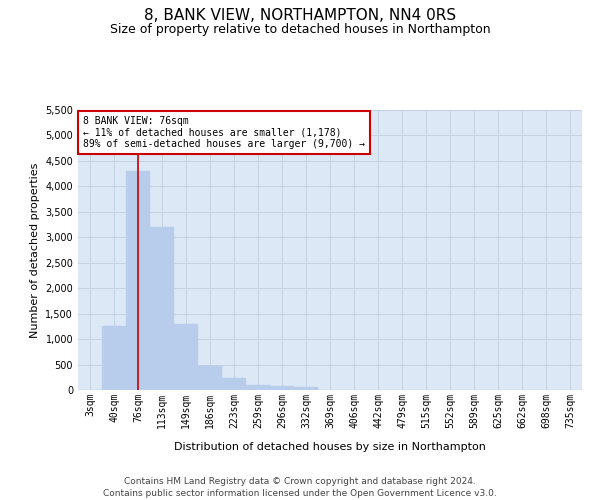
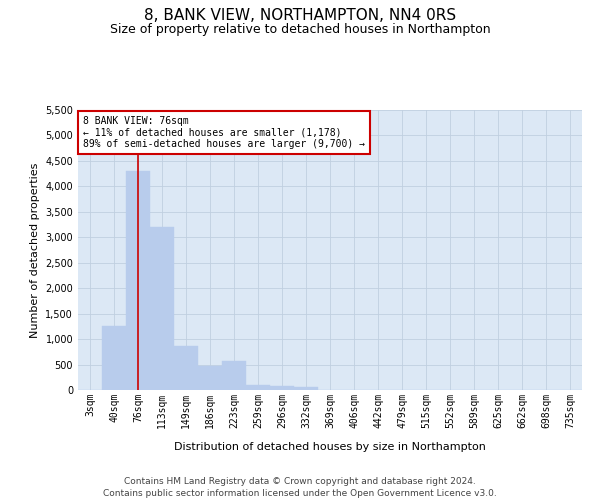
149sqm: 1,300 -> 860
223sqm: 230 -> 560
